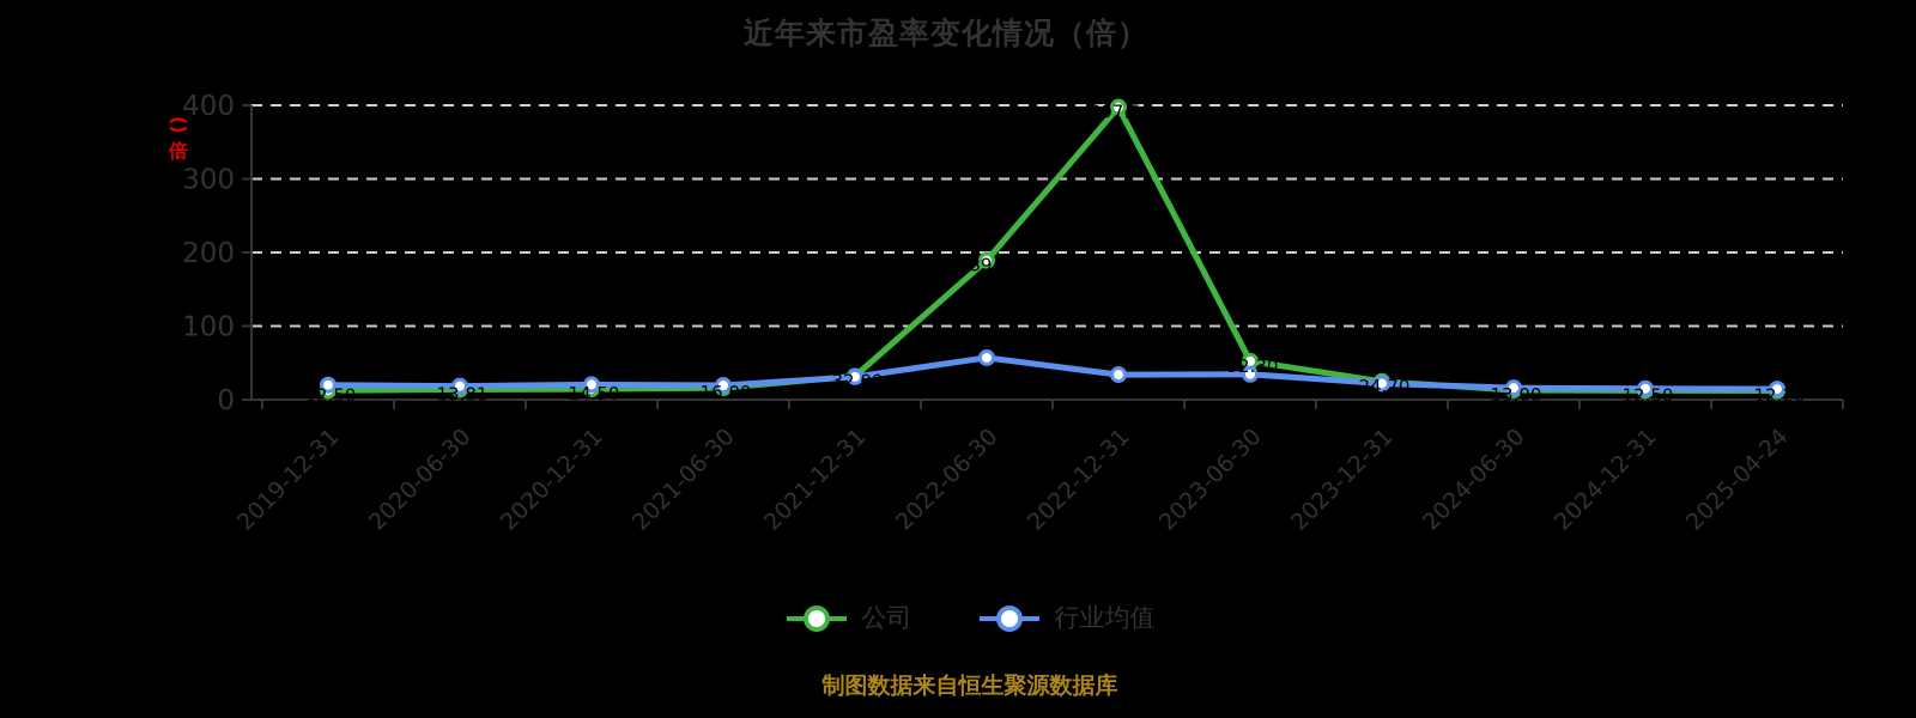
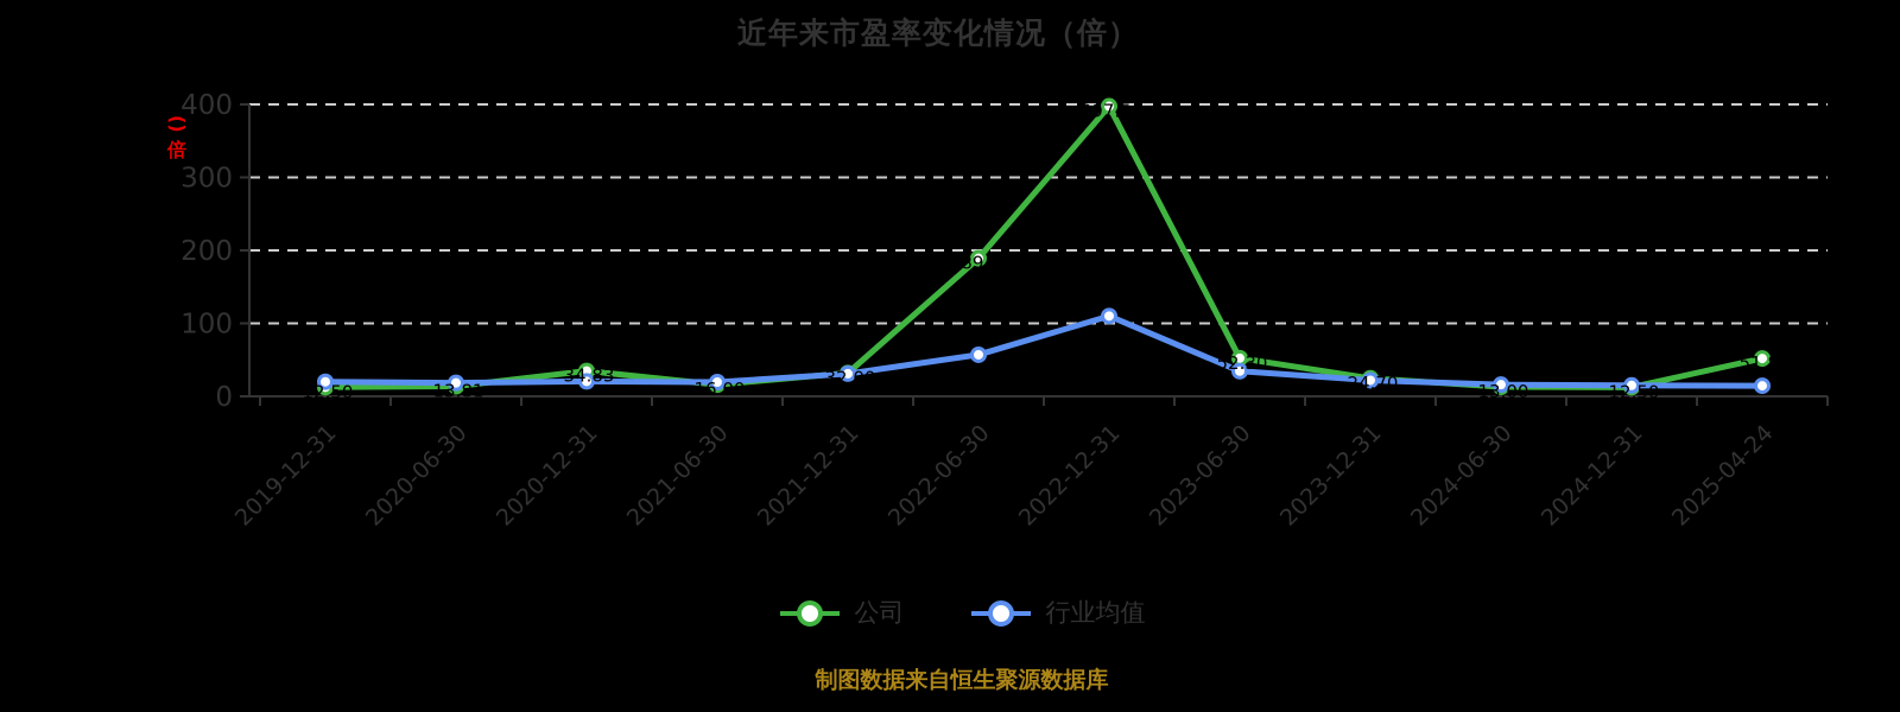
公司/2020-12-31: 14.50 -> 34.83
行业均值/2022-12-31: 30 -> 110
公司/2025-04-24: 12.20 -> 51.86
